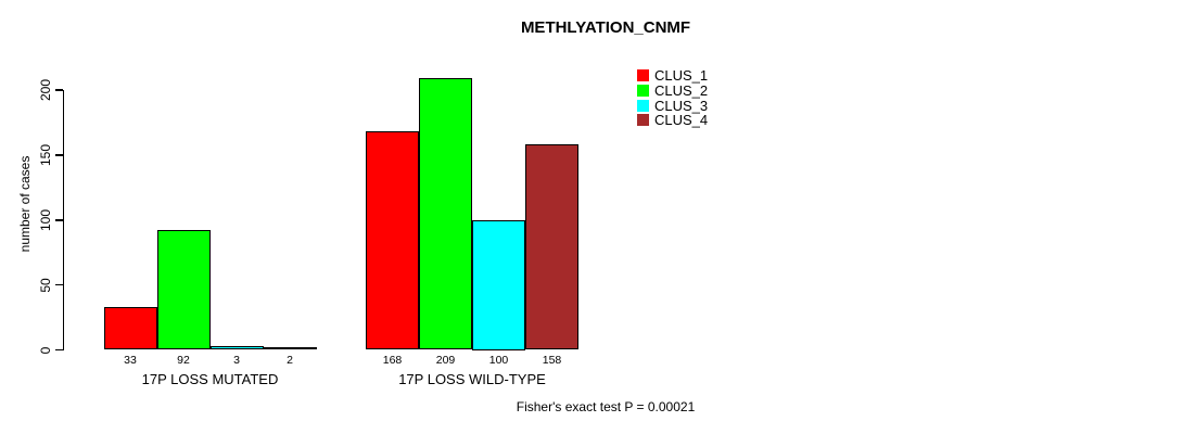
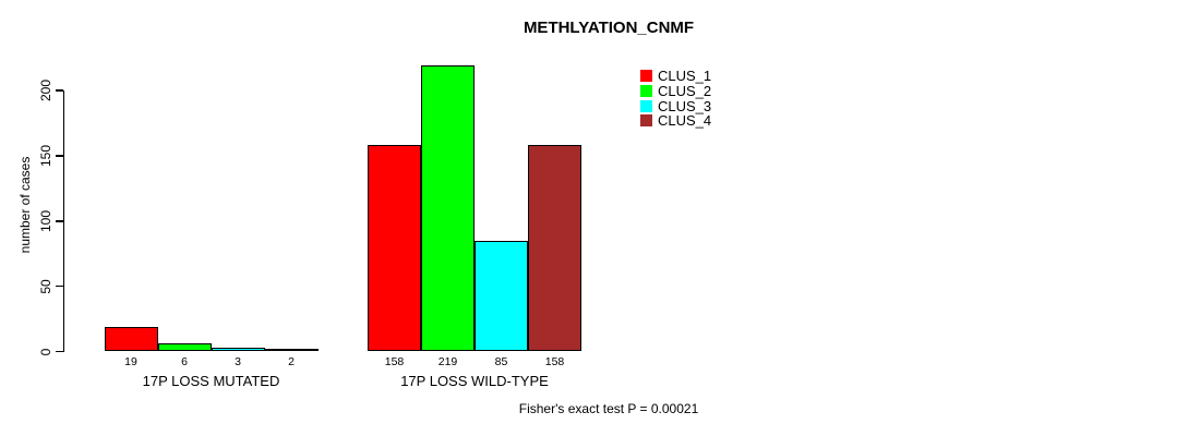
CLUS_1/17P LOSS MUTATED: 33 -> 19
CLUS_2/17P LOSS MUTATED: 92 -> 6
CLUS_1/17P LOSS WILD-TYPE: 168 -> 158
CLUS_2/17P LOSS WILD-TYPE: 209 -> 219
CLUS_3/17P LOSS WILD-TYPE: 100 -> 85
